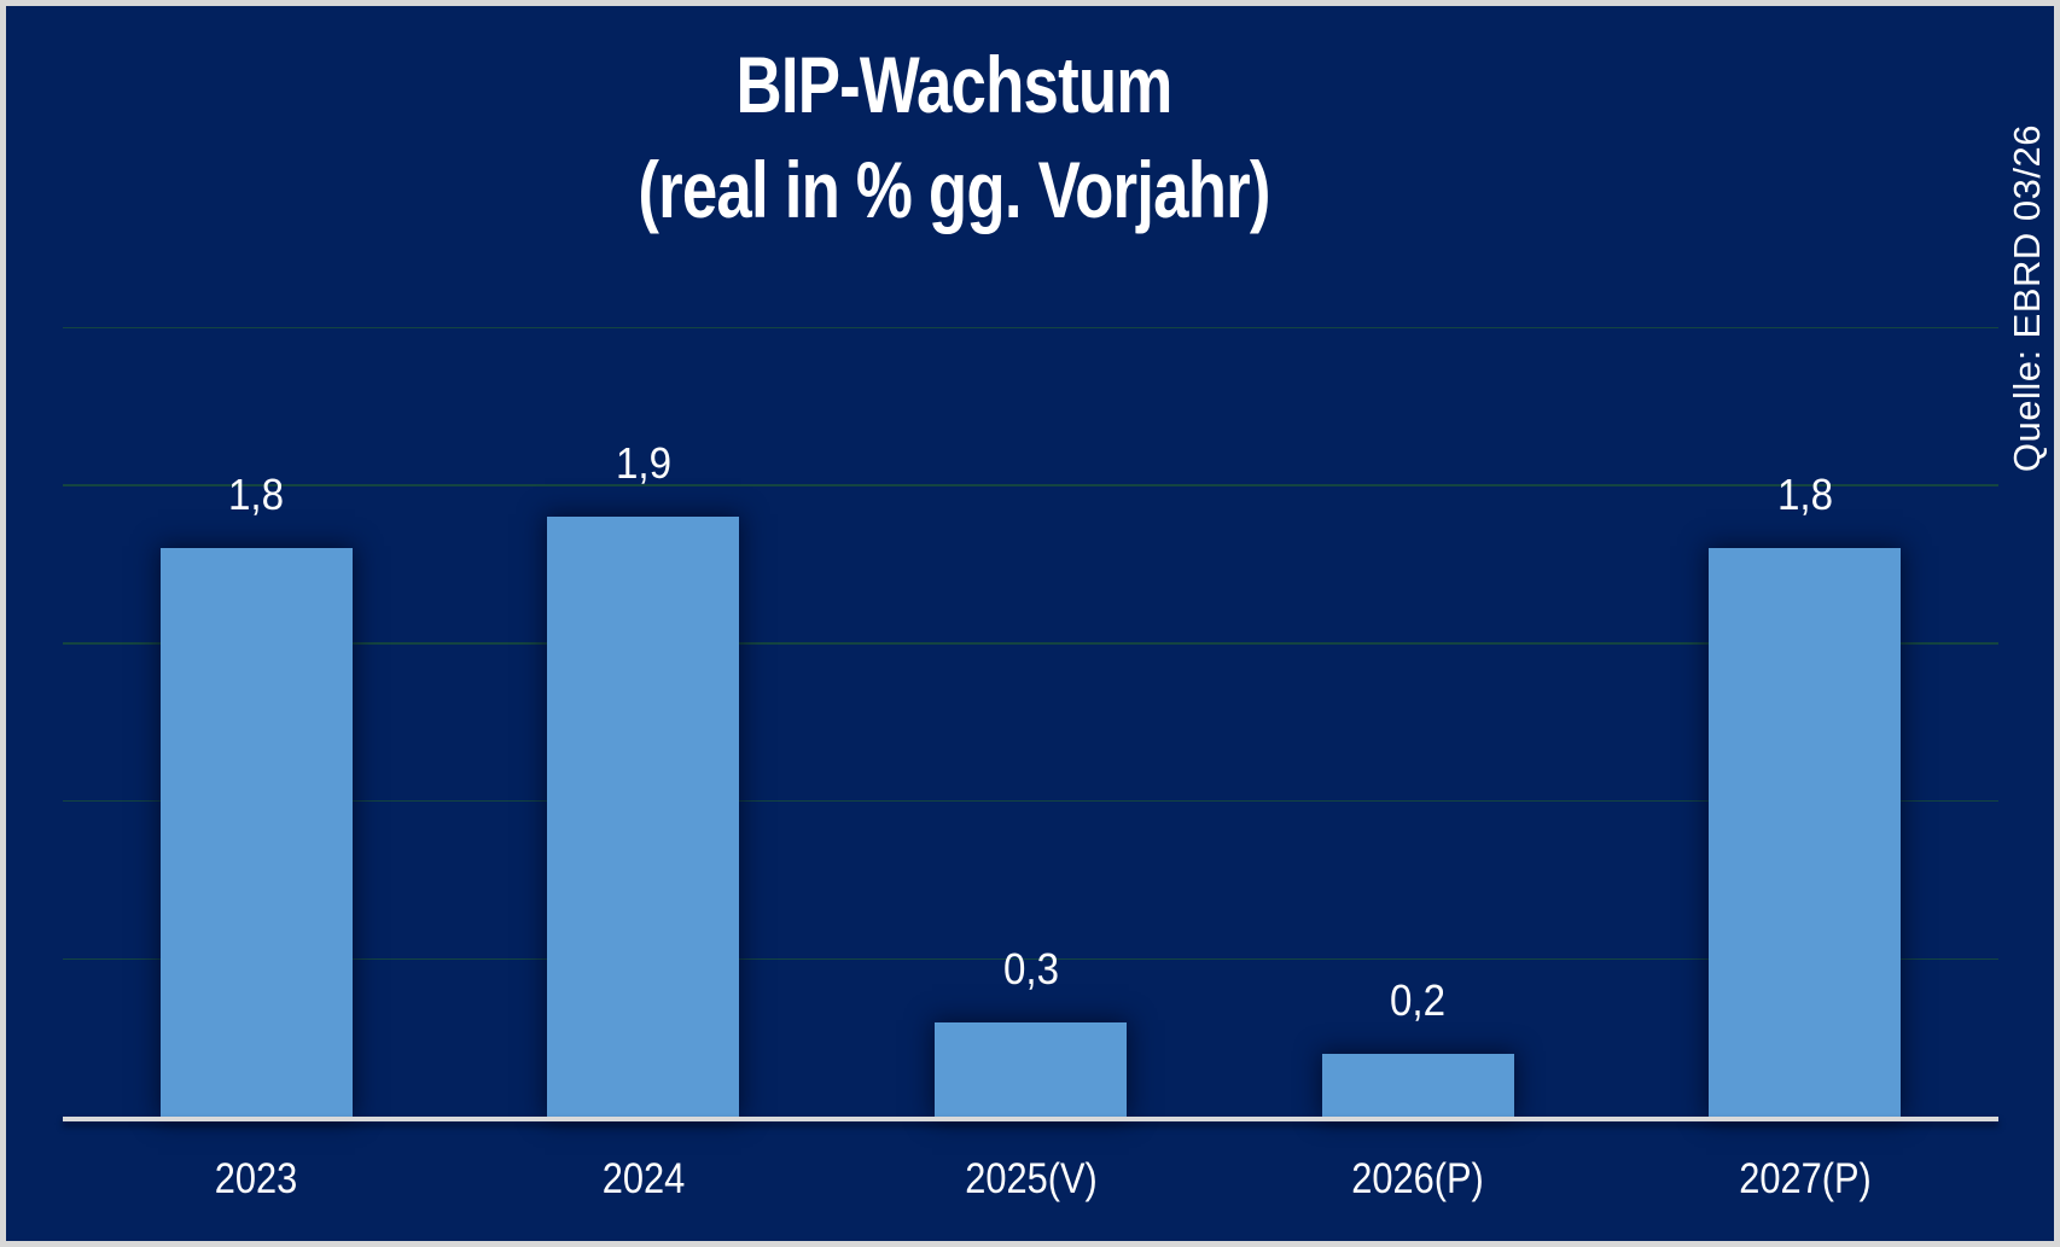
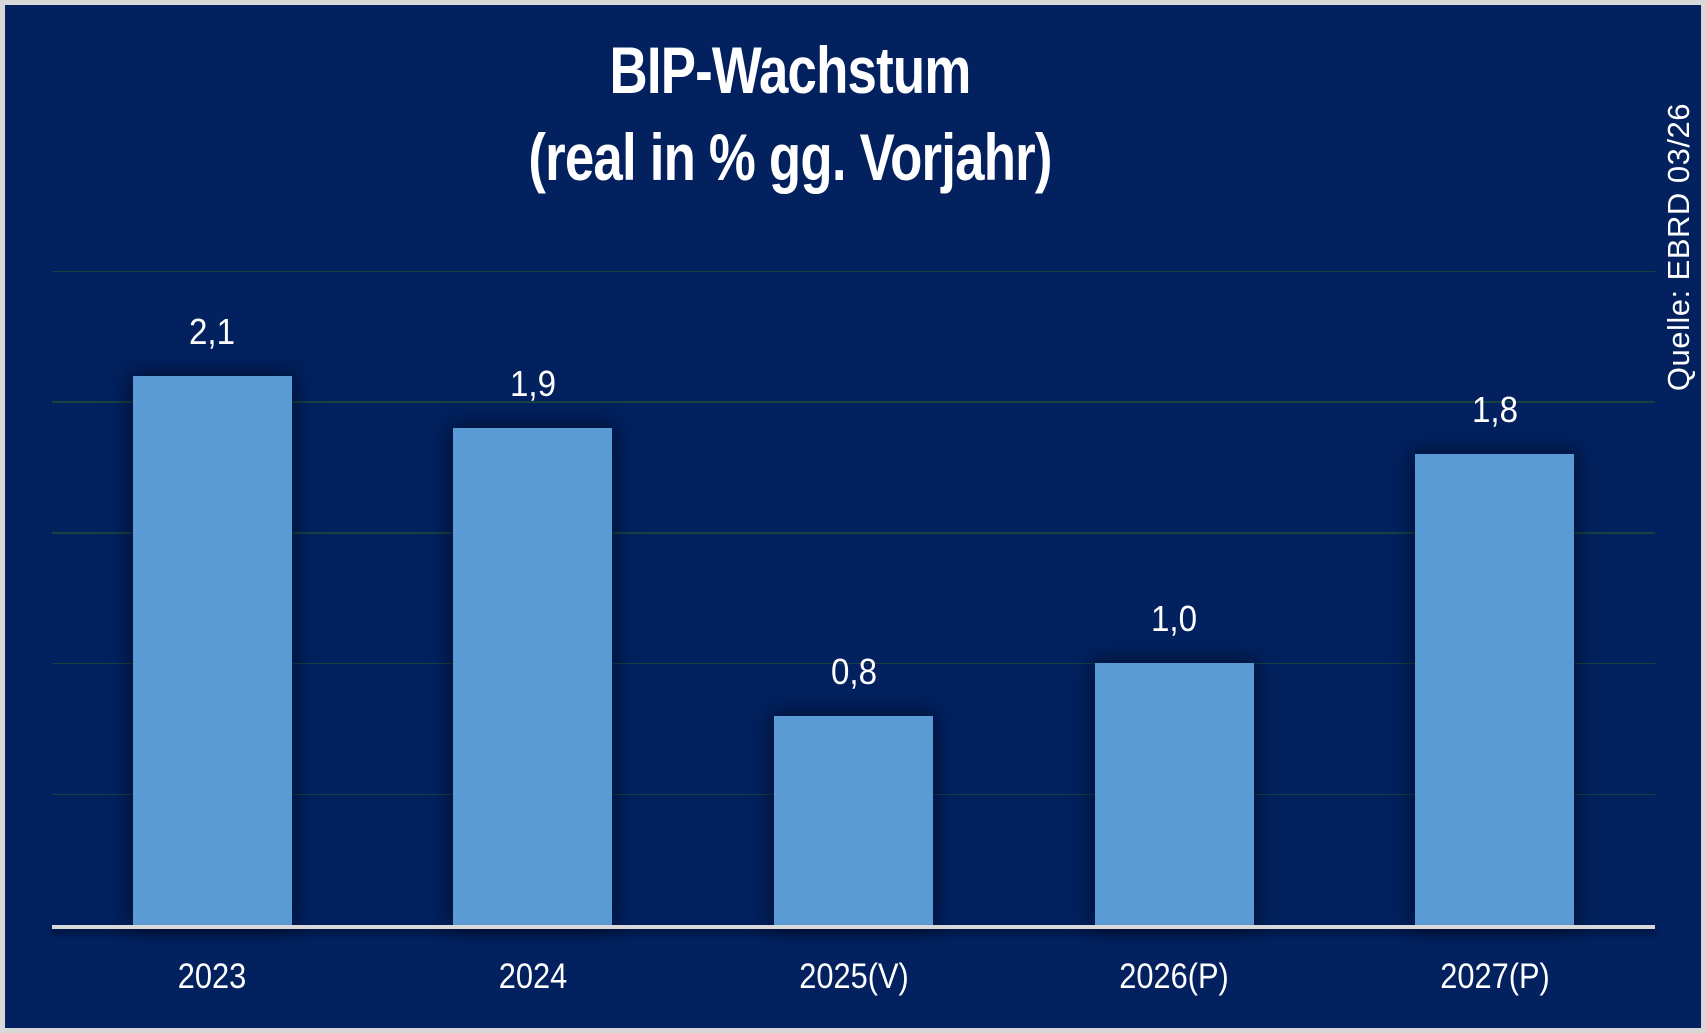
2023: 1,8 -> 2,1
2025(V): 0,3 -> 0,8
2026(P): 0,2 -> 1,0
